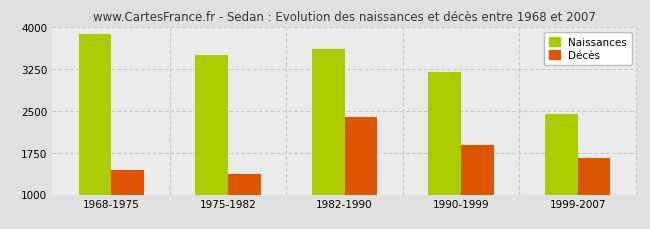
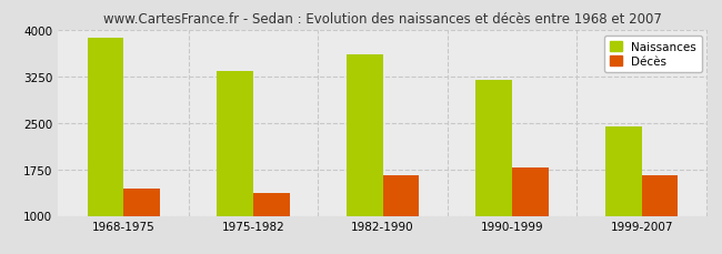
Naissances/1975-1982: 3500 -> 3330
Décès/1982-1990: 2380 -> 1660
Décès/1990-1999: 1880 -> 1770
